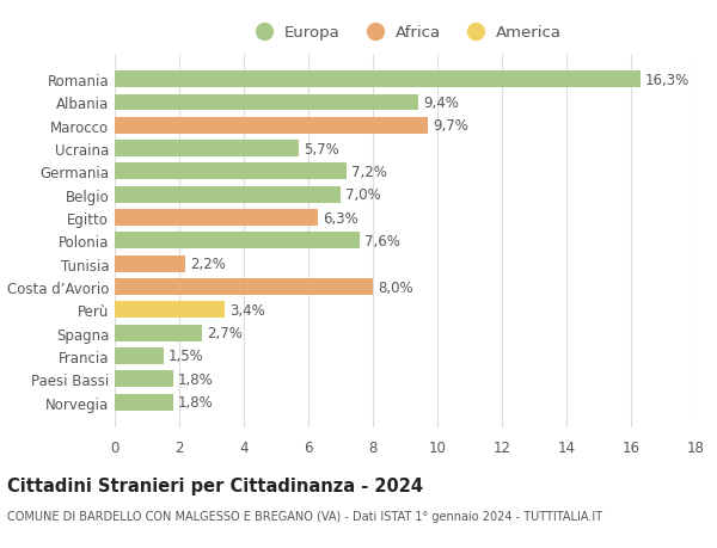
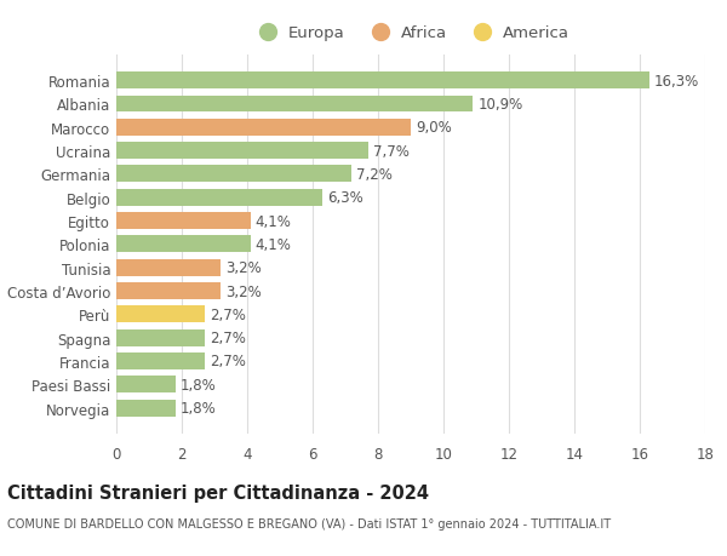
Albania: 9,4% -> 10,9%
Marocco: 9,7% -> 9,0%
Ucraina: 5,7% -> 7,7%
Belgio: 7,0% -> 6,3%
Egitto: 6,3% -> 4,1%
Polonia: 7,6% -> 4,1%
Tunisia: 2,2% -> 3,2%
Costa d’Avorio: 8,0% -> 3,2%
Perù: 3,4% -> 2,7%
Francia: 1,5% -> 2,7%
